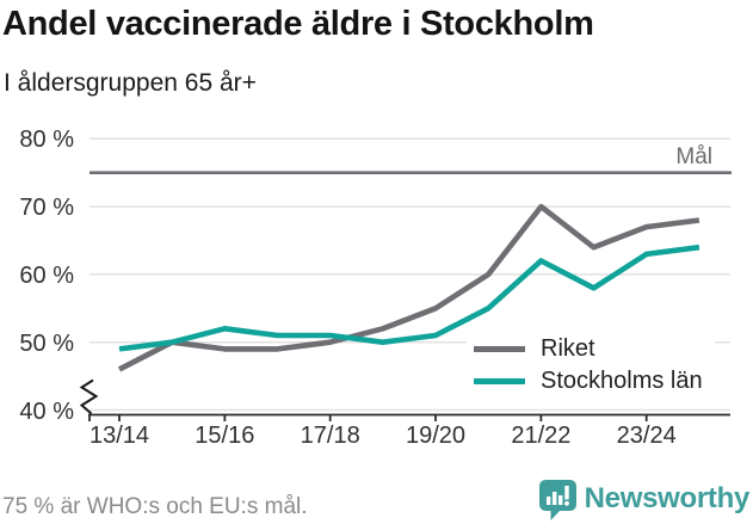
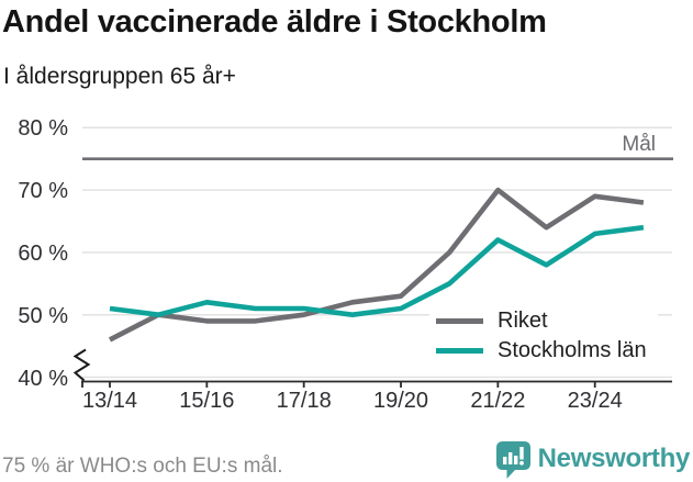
Stockholms län/13/14: 49% -> 51%
Riket/19/20: 55% -> 53%
Riket/23/24: 67% -> 69%
